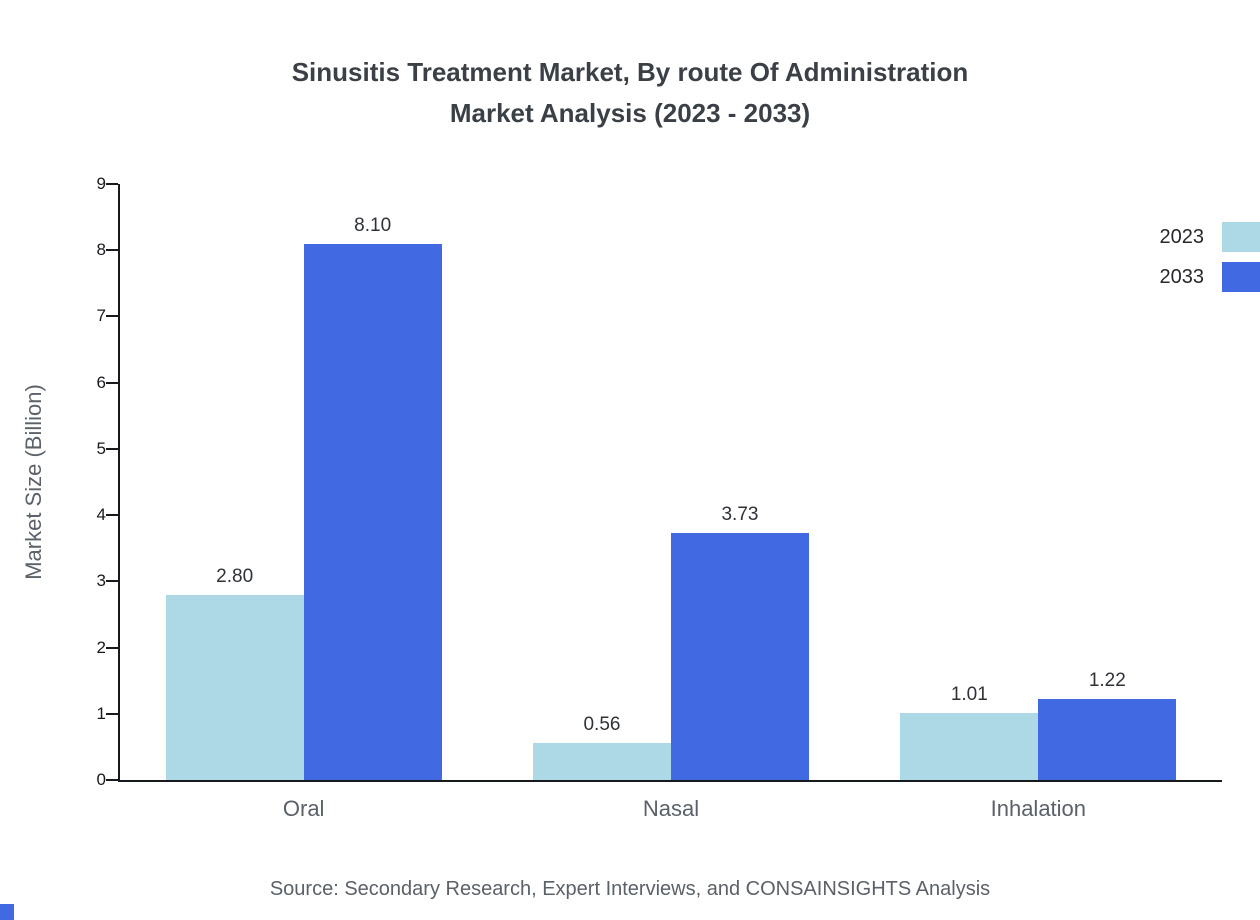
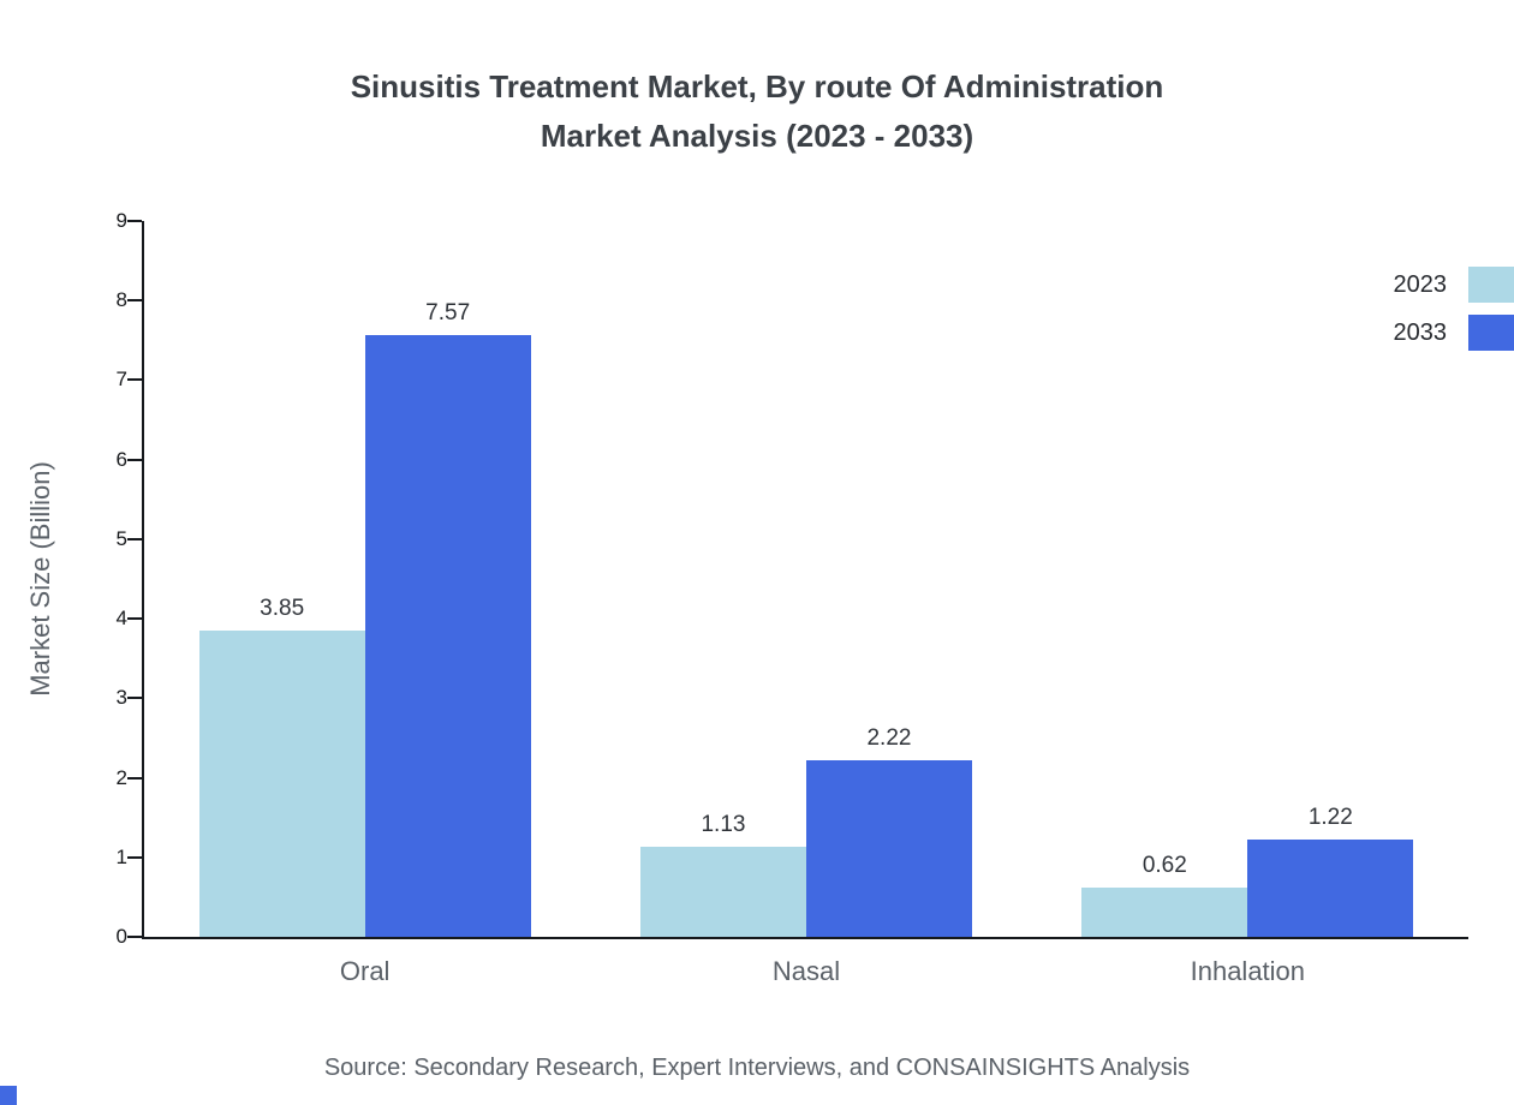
2023/Oral: 2.80 -> 3.85
2033/Oral: 8.10 -> 7.57
2023/Nasal: 0.56 -> 1.13
2033/Nasal: 3.73 -> 2.22
2023/Inhalation: 1.01 -> 0.62
